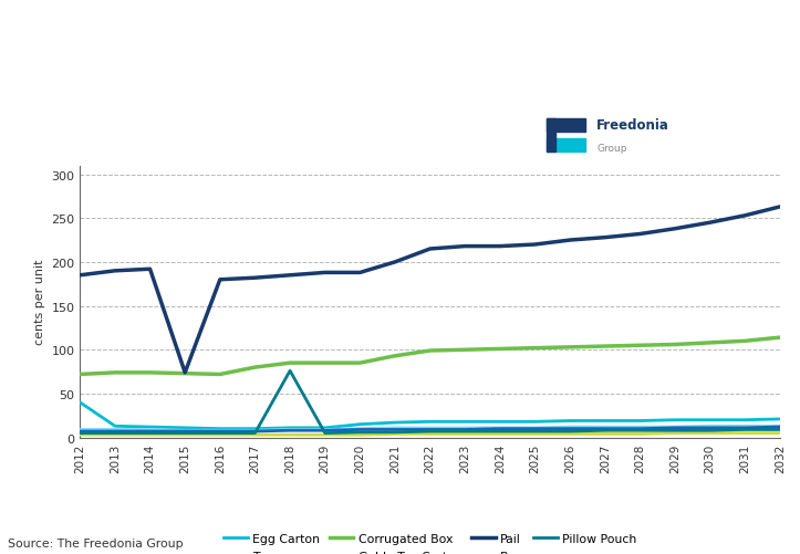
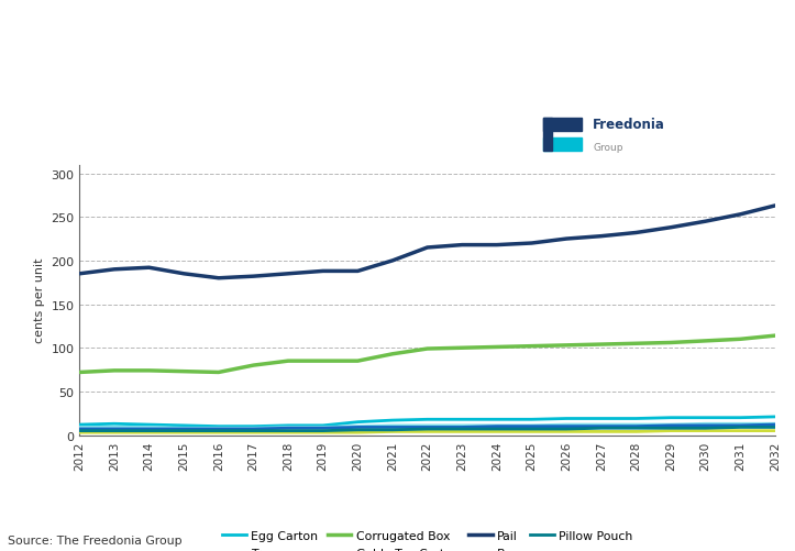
Egg Carton/2012: 40 -> 12
Pail/2015: 74 -> 185
Pillow Pouch/2018: 76 -> 5
